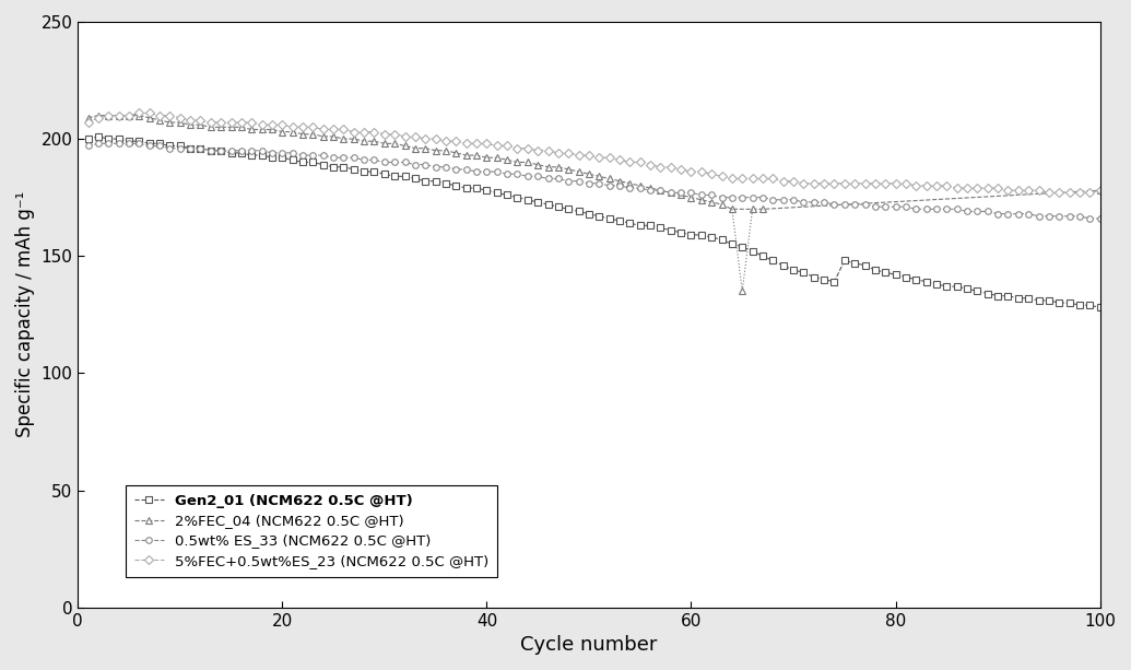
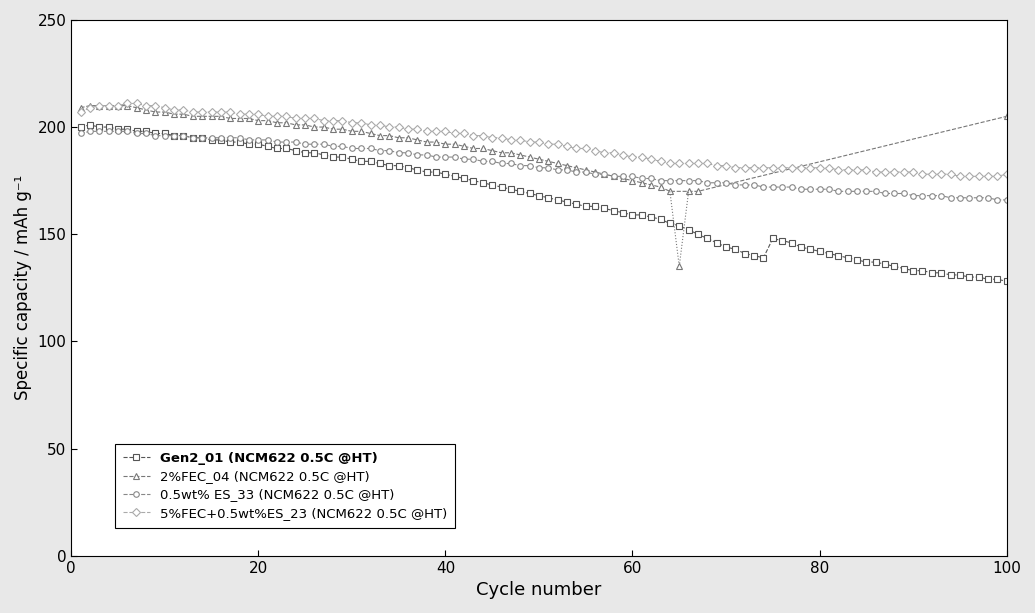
2%FEC_04 (NCM622 0.5C @HT)/100: 178 -> 205
